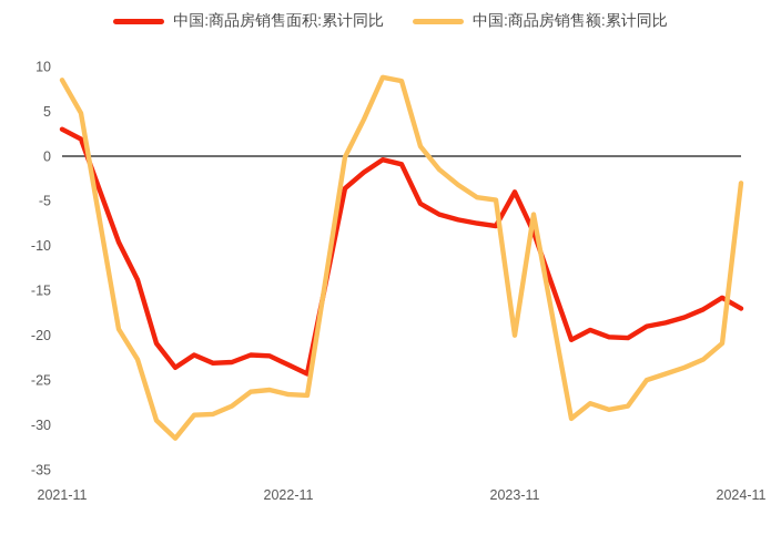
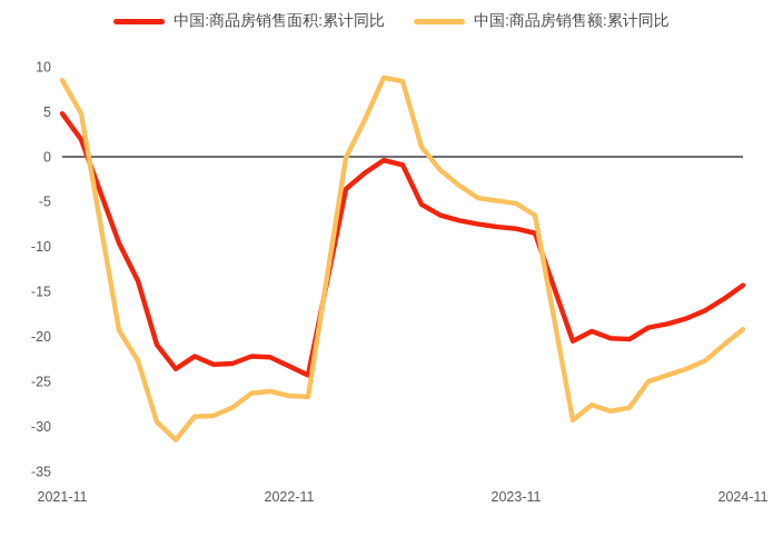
中国:商品房销售面积:累计同比/2021-11: 3 -> 5
中国:商品房销售面积:累计同比/2023-11: -4 -> -8
中国:商品房销售额:累计同比/2023-11: -20 -> -5
中国:商品房销售面积:累计同比/2024-11: -17 -> -14
中国:商品房销售额:累计同比/2024-11: -3 -> -19
